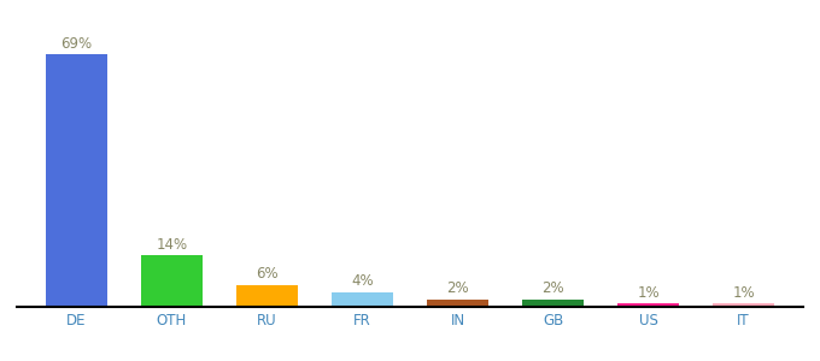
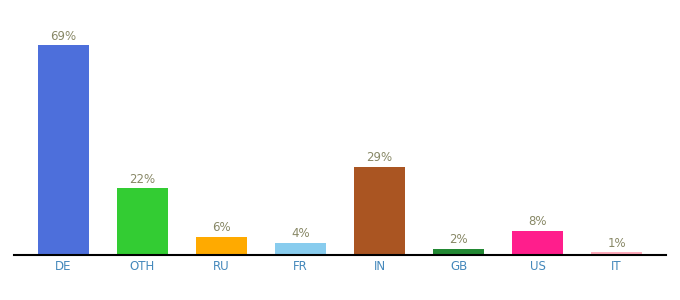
OTH: 14% -> 22%
IN: 2% -> 29%
US: 1% -> 8%
